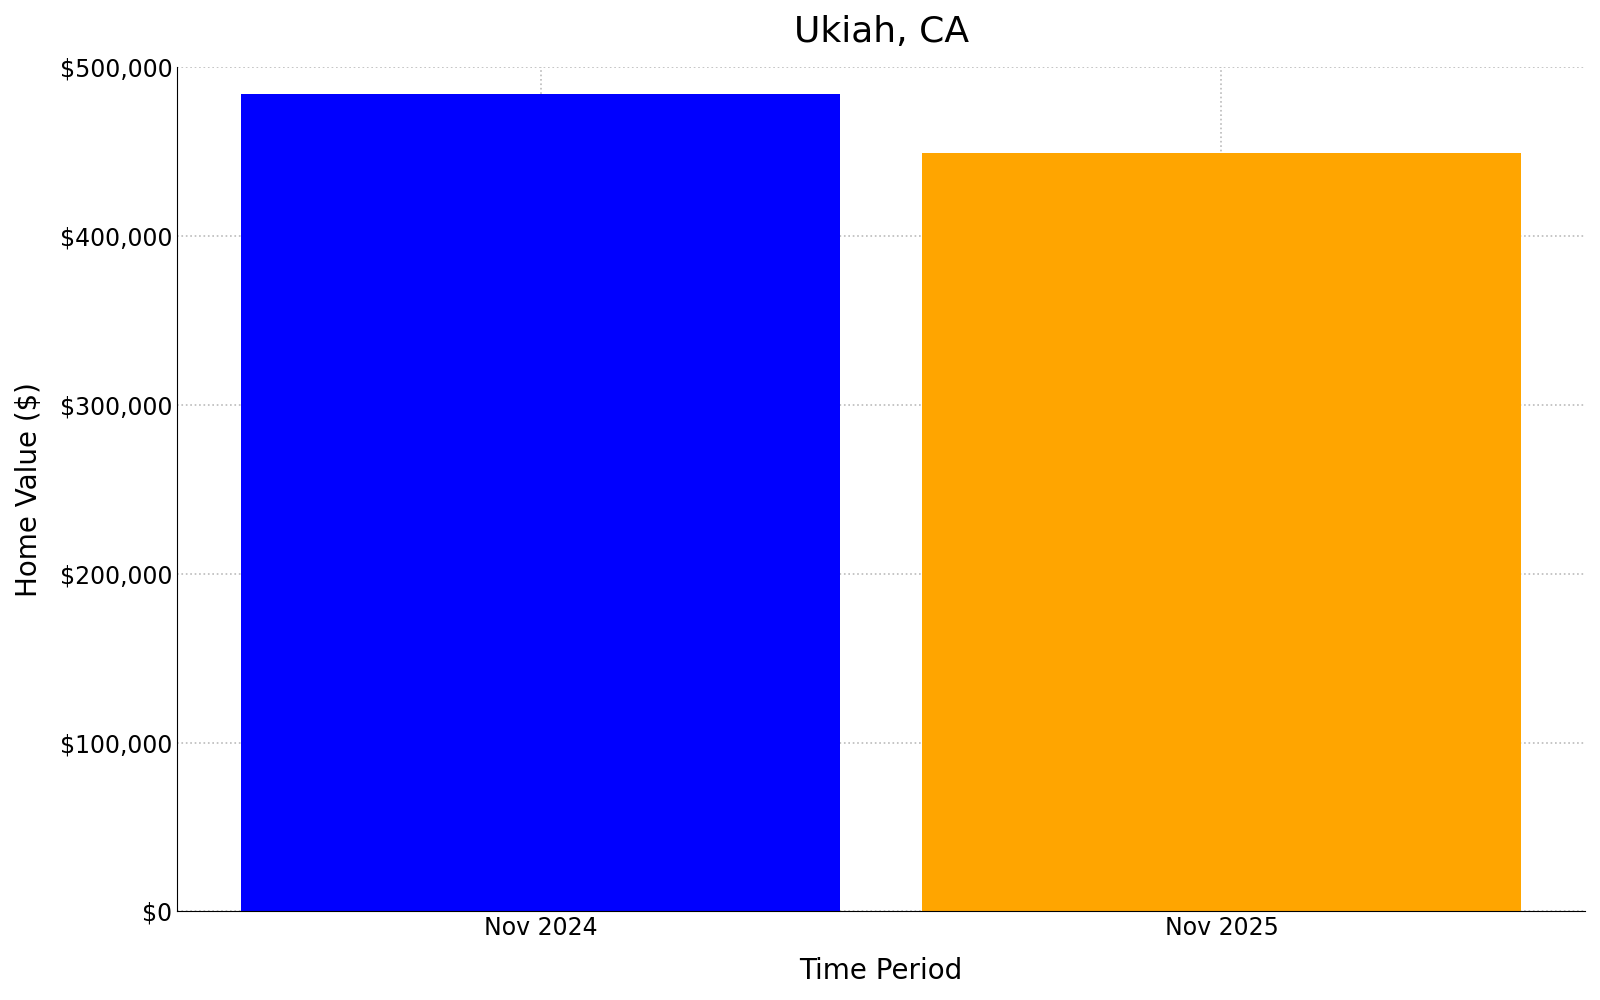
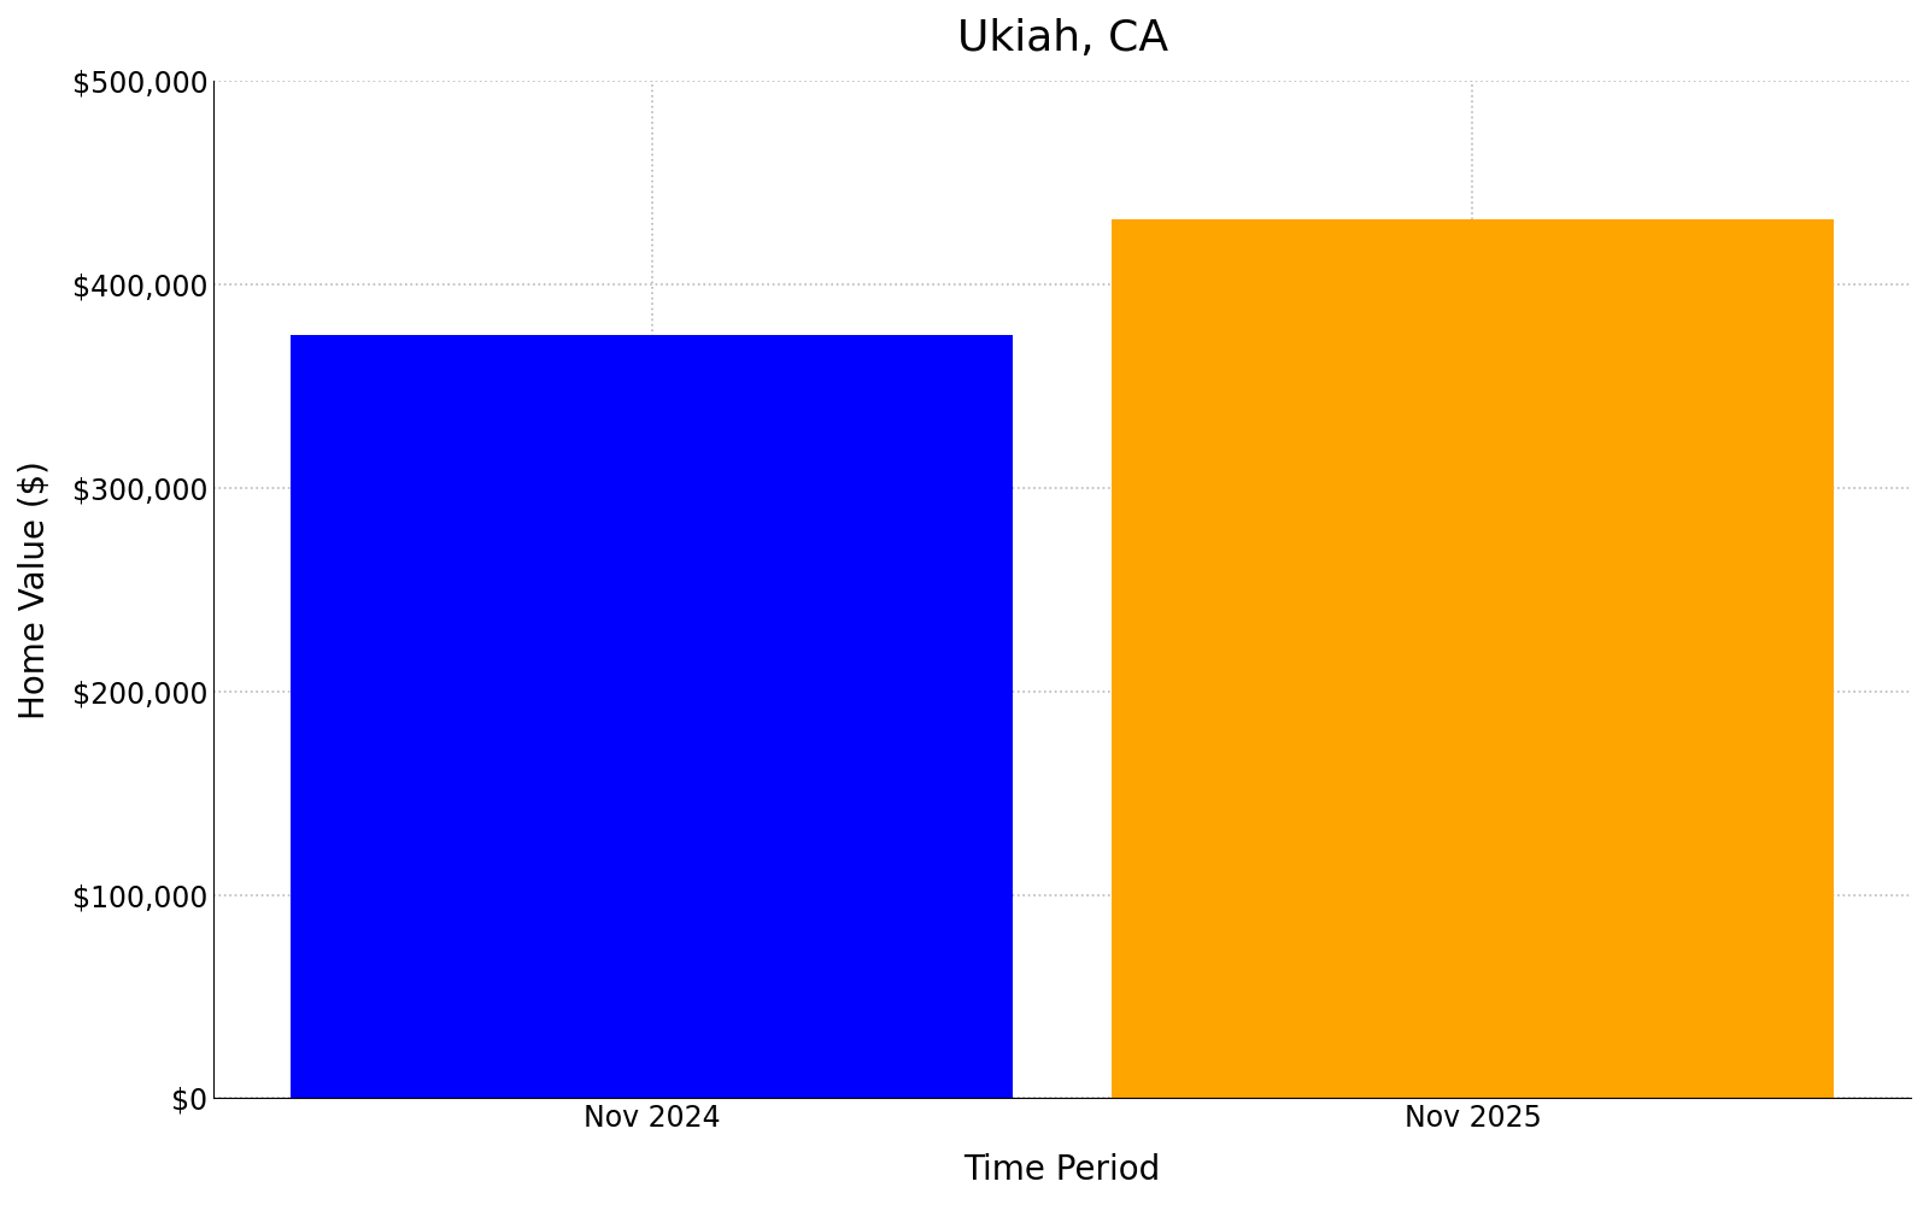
Nov 2024: $484,000 -> $375,000
Nov 2025: $449,000 -> $432,000
